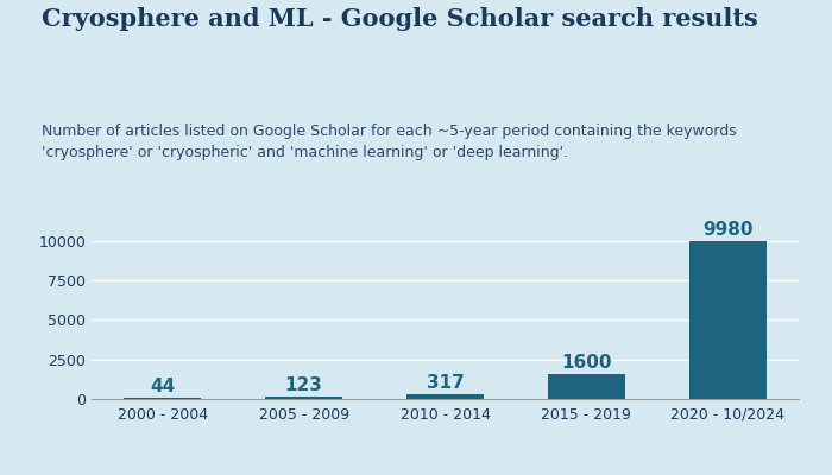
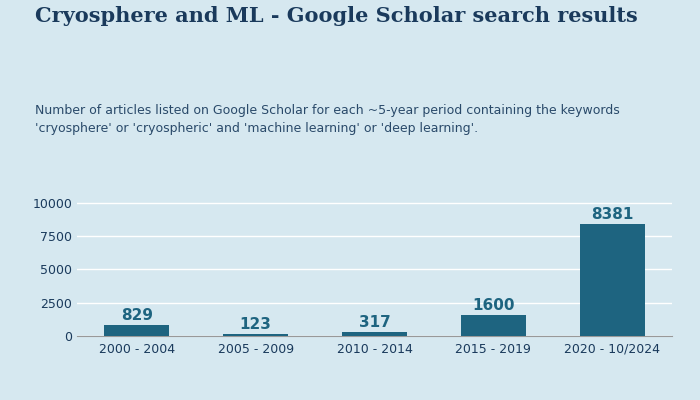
2000 - 2004: 44 -> 829
2020 - 10/2024: 9980 -> 8381
